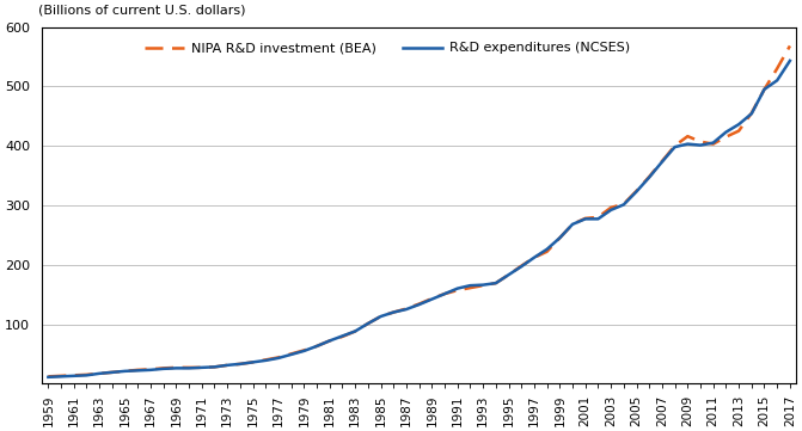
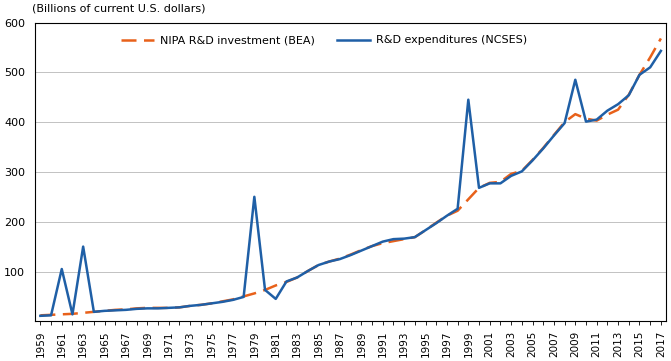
R&D expenditures (NCSES)/1961: 13 -> 105
R&D expenditures (NCSES)/1963: 17 -> 150
R&D expenditures (NCSES)/1979: 55 -> 250
R&D expenditures (NCSES)/1981: 72 -> 45
R&D expenditures (NCSES)/1999: 245 -> 445
R&D expenditures (NCSES)/2009: 403 -> 485
